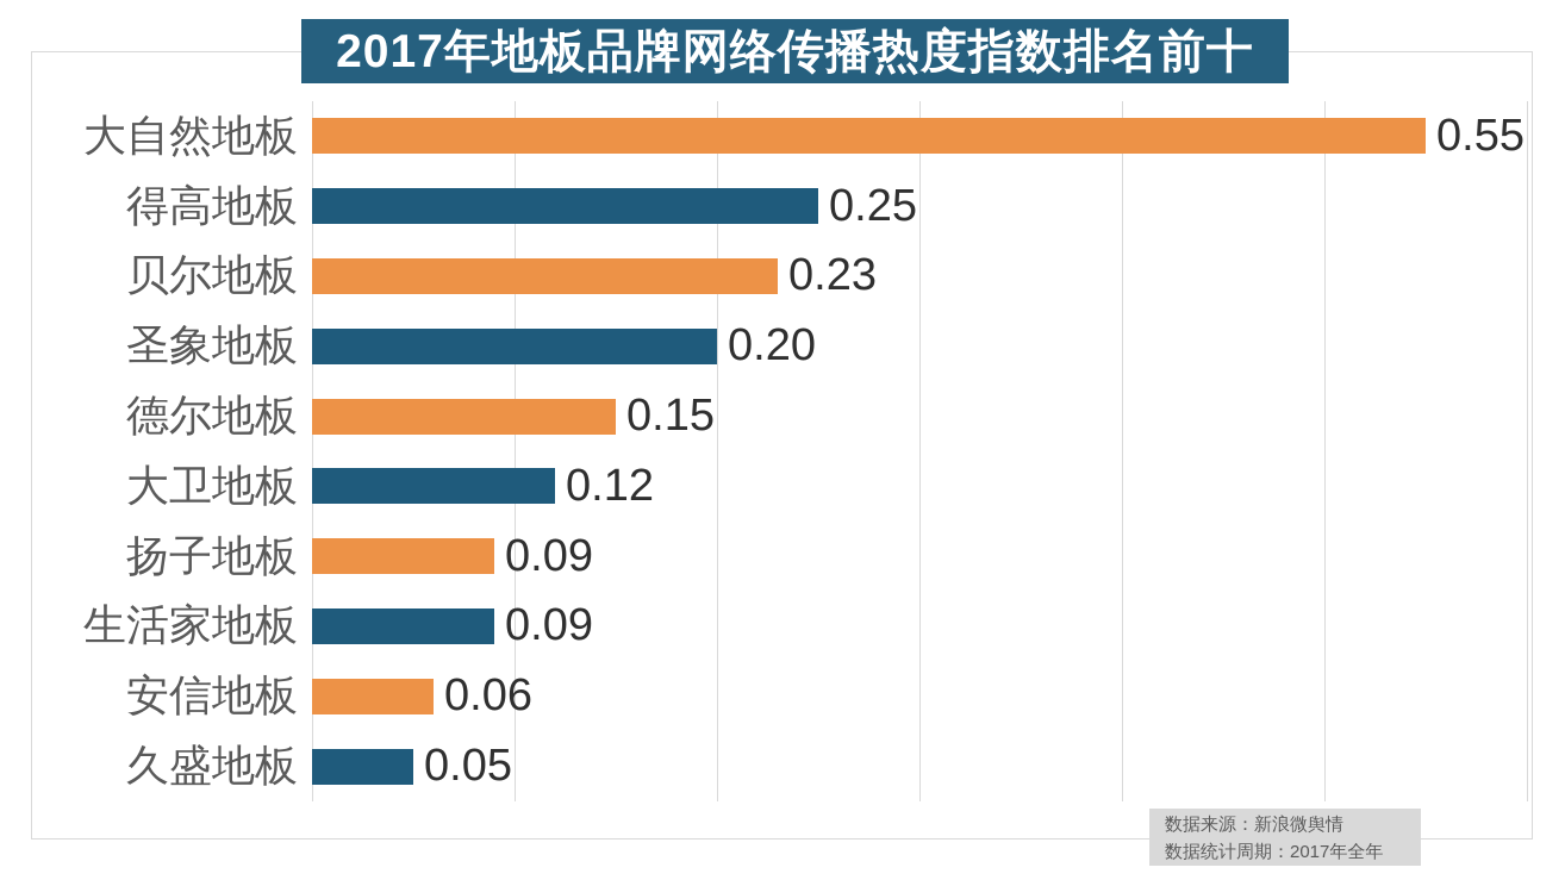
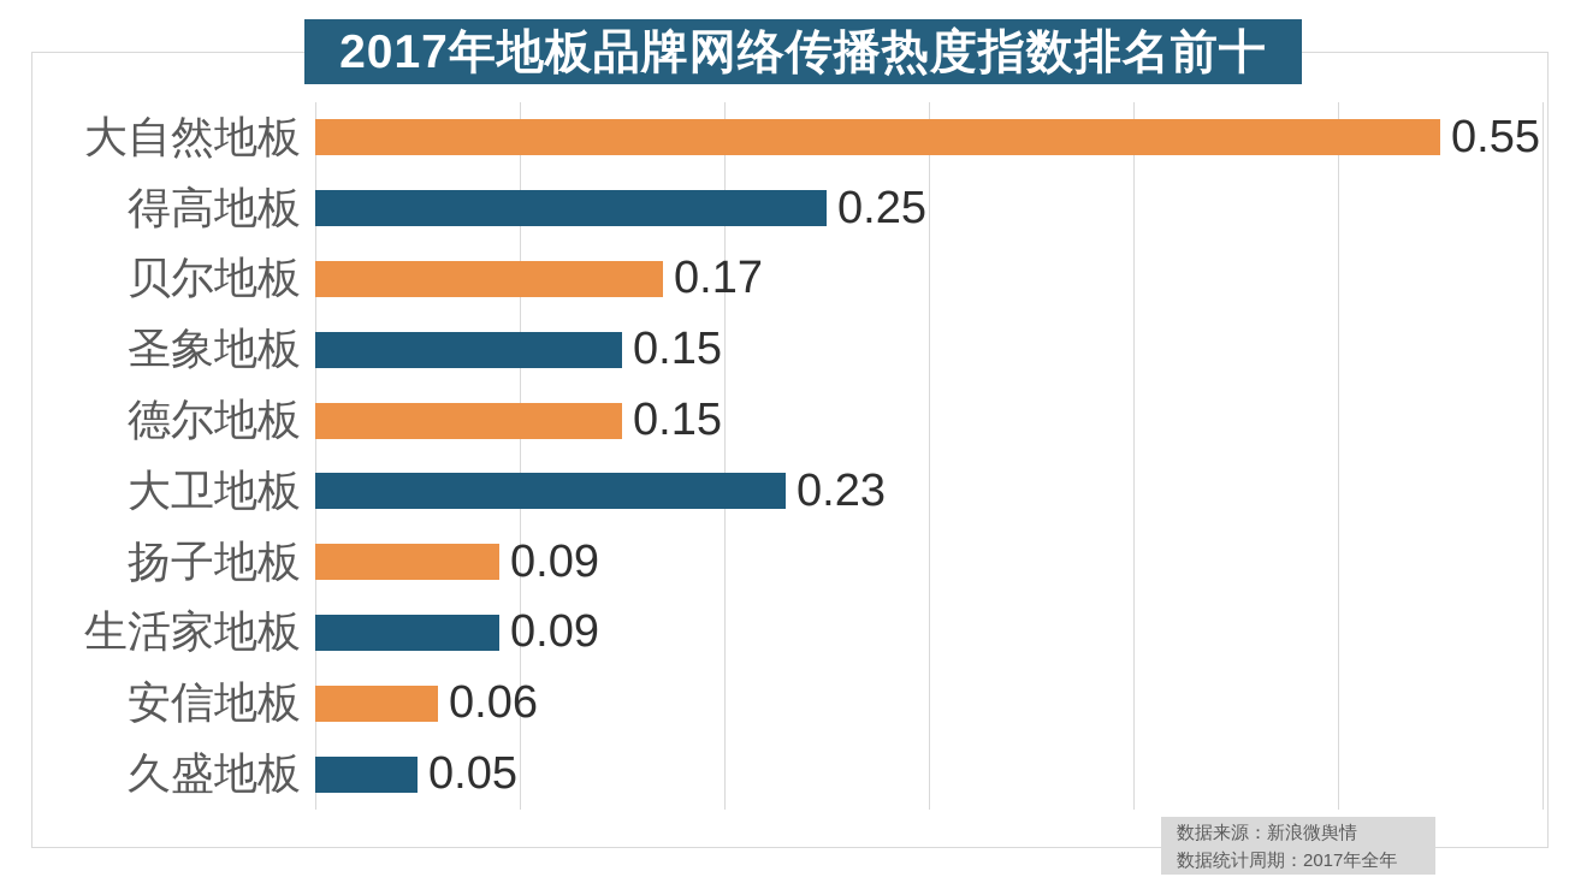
贝尔地板: 0.23 -> 0.17
圣象地板: 0.20 -> 0.15
大卫地板: 0.12 -> 0.23
